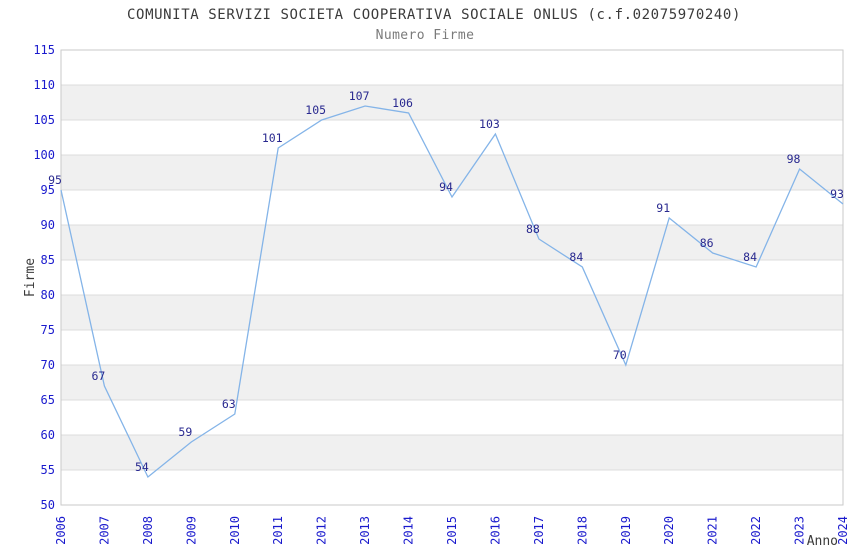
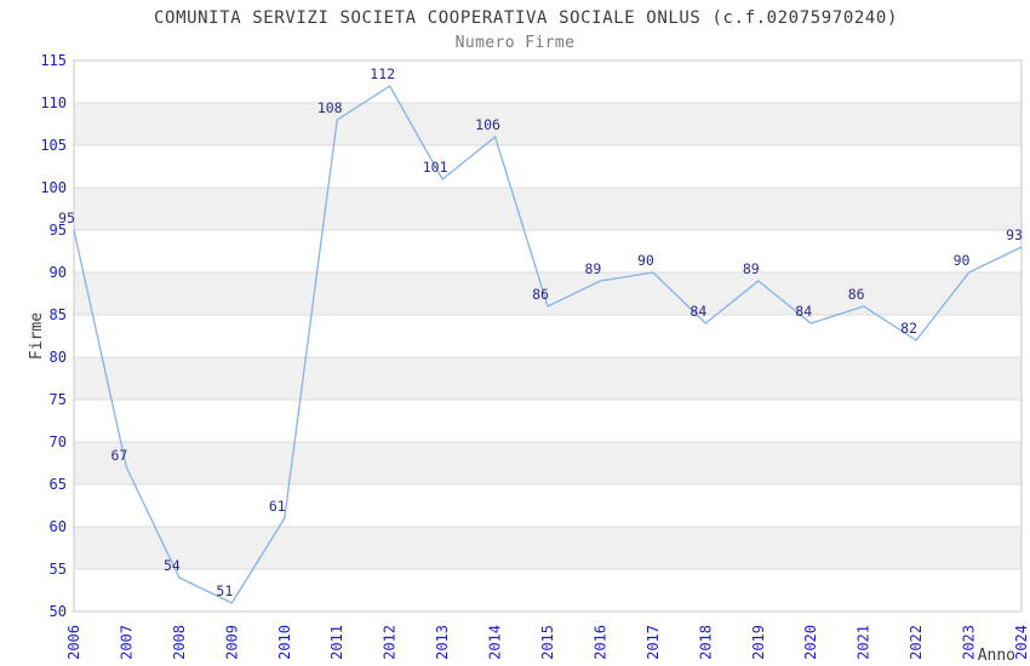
2009: 59 -> 51
2010: 63 -> 61
2011: 101 -> 108
2012: 105 -> 112
2013: 107 -> 101
2015: 94 -> 86
2016: 103 -> 89
2017: 88 -> 90
2019: 70 -> 89
2020: 91 -> 84
2022: 84 -> 82
2023: 98 -> 90
